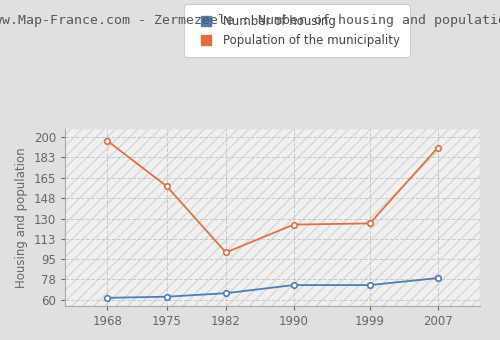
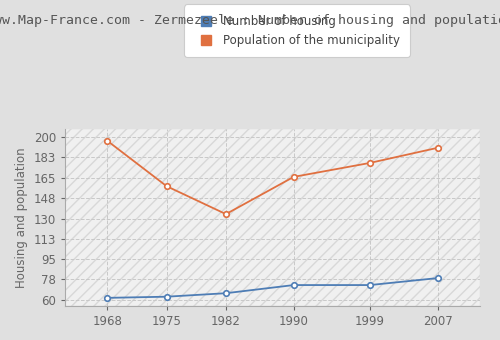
Population of the municipality/1982: 101 -> 134
Population of the municipality/1990: 125 -> 166
Population of the municipality/1999: 126 -> 178
